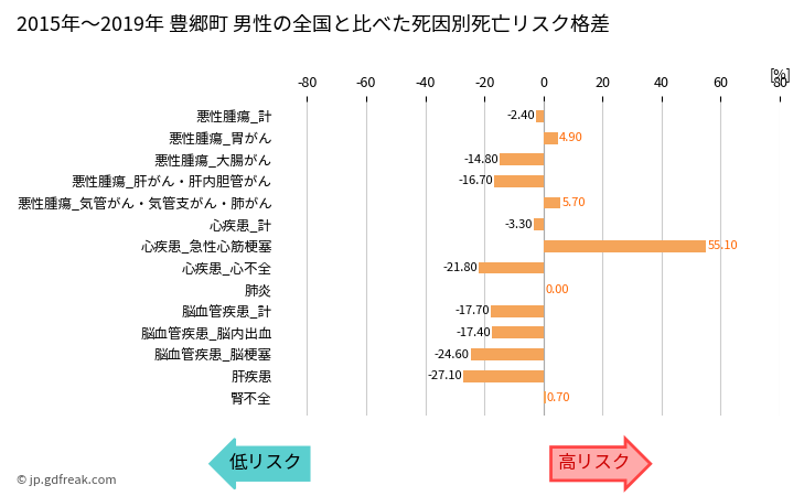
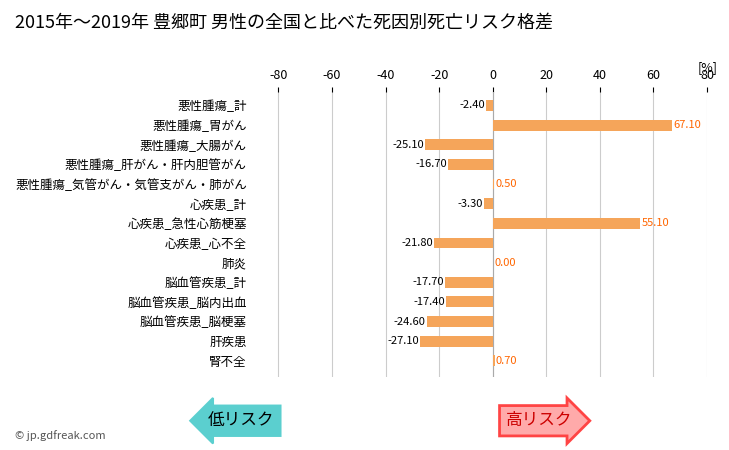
悪性腫瘍_胃がん: 4.90 -> 67.10
悪性腫瘍_大腸がん: -14.80 -> -25.10
悪性腫瘍_気管がん・気管支がん・肺がん: 5.70 -> 0.50
